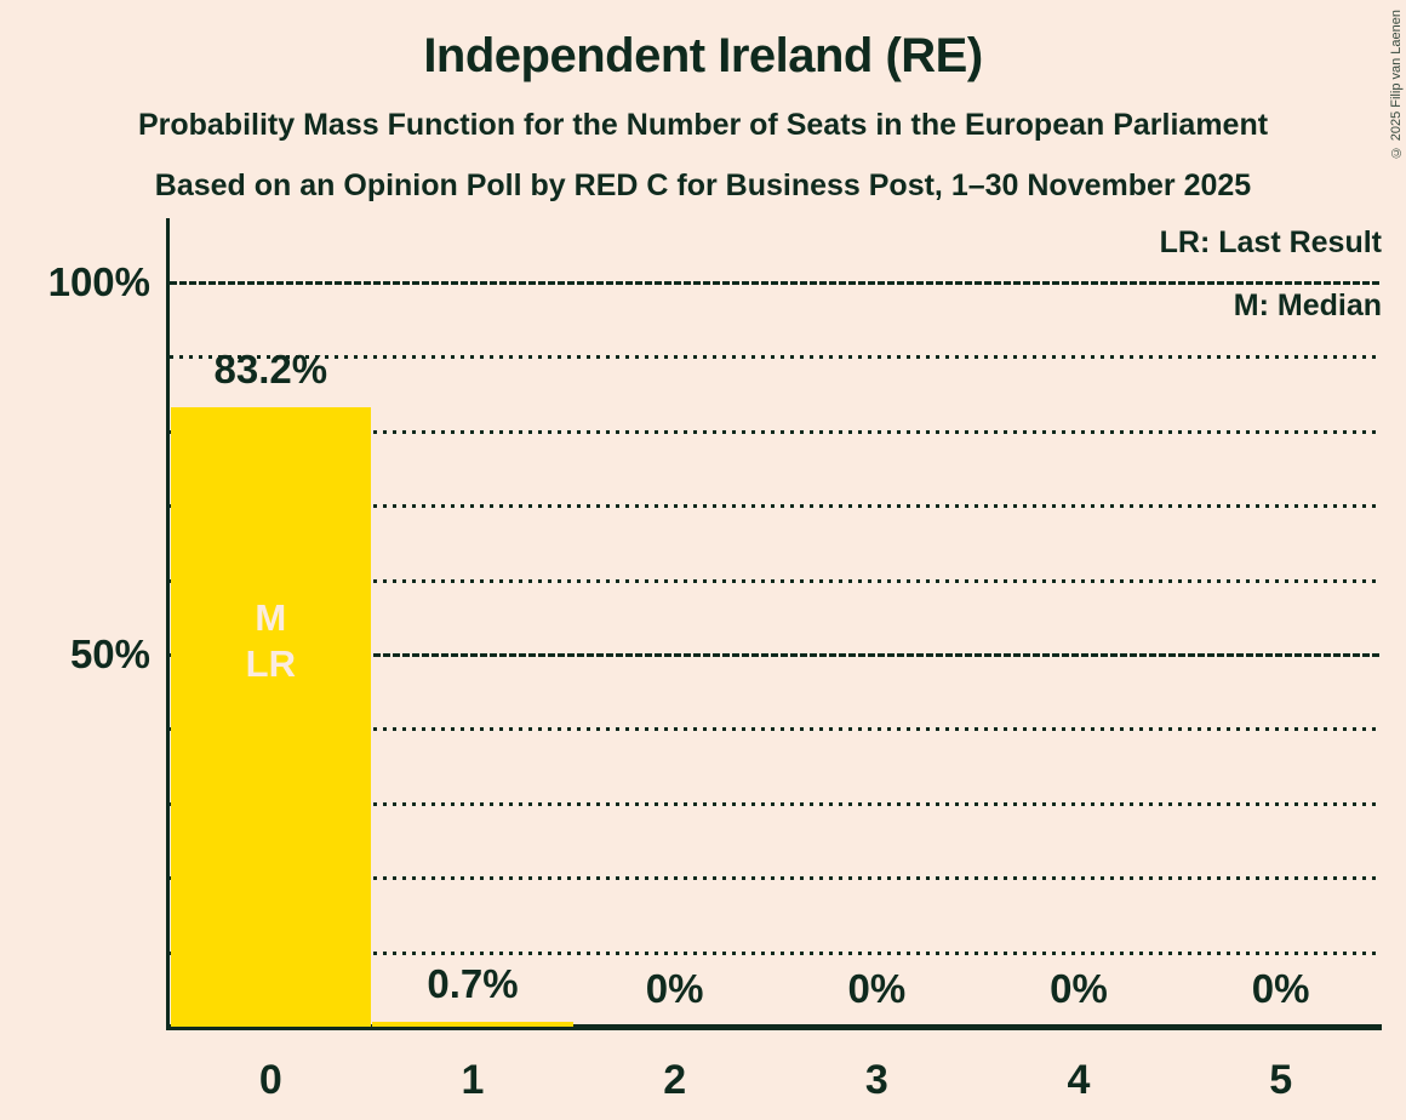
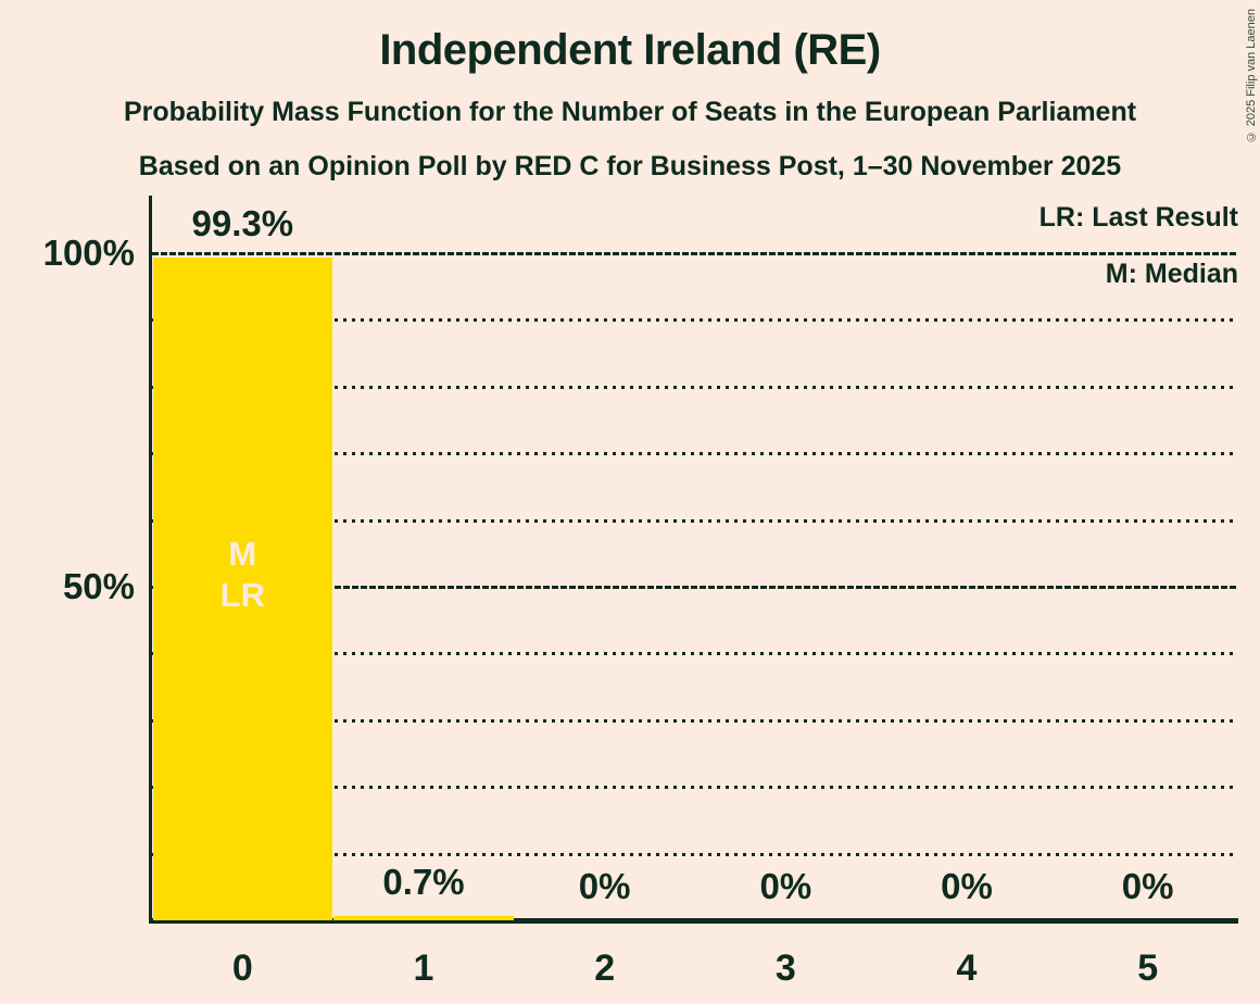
0: 83.2% -> 99.3%
